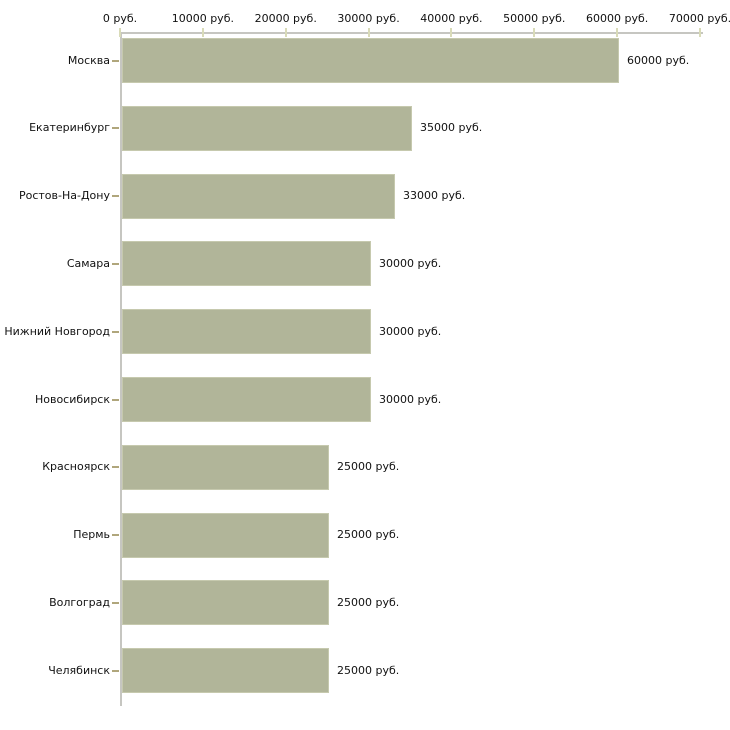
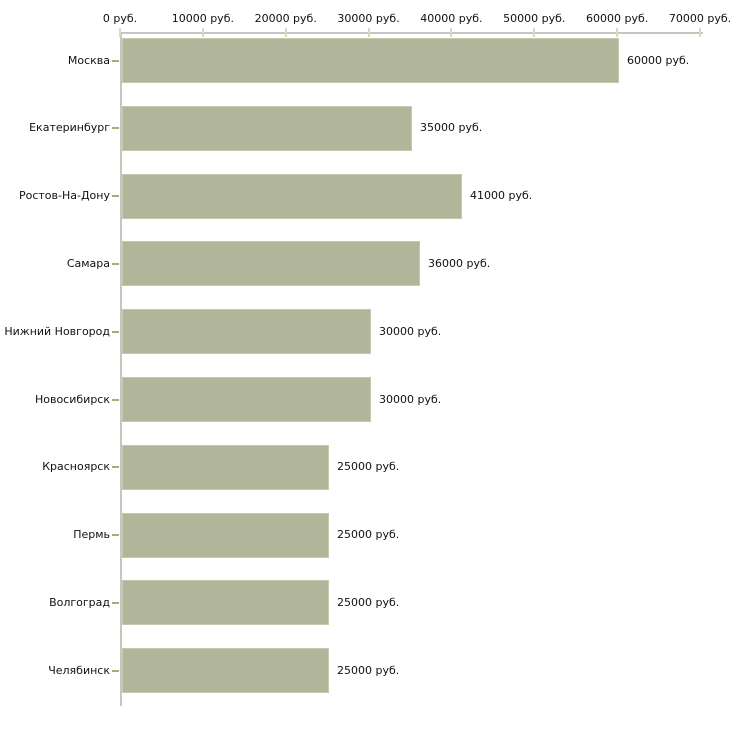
Ростов-На-Дону: 33000 -> 41000
Самара: 30000 -> 36000
